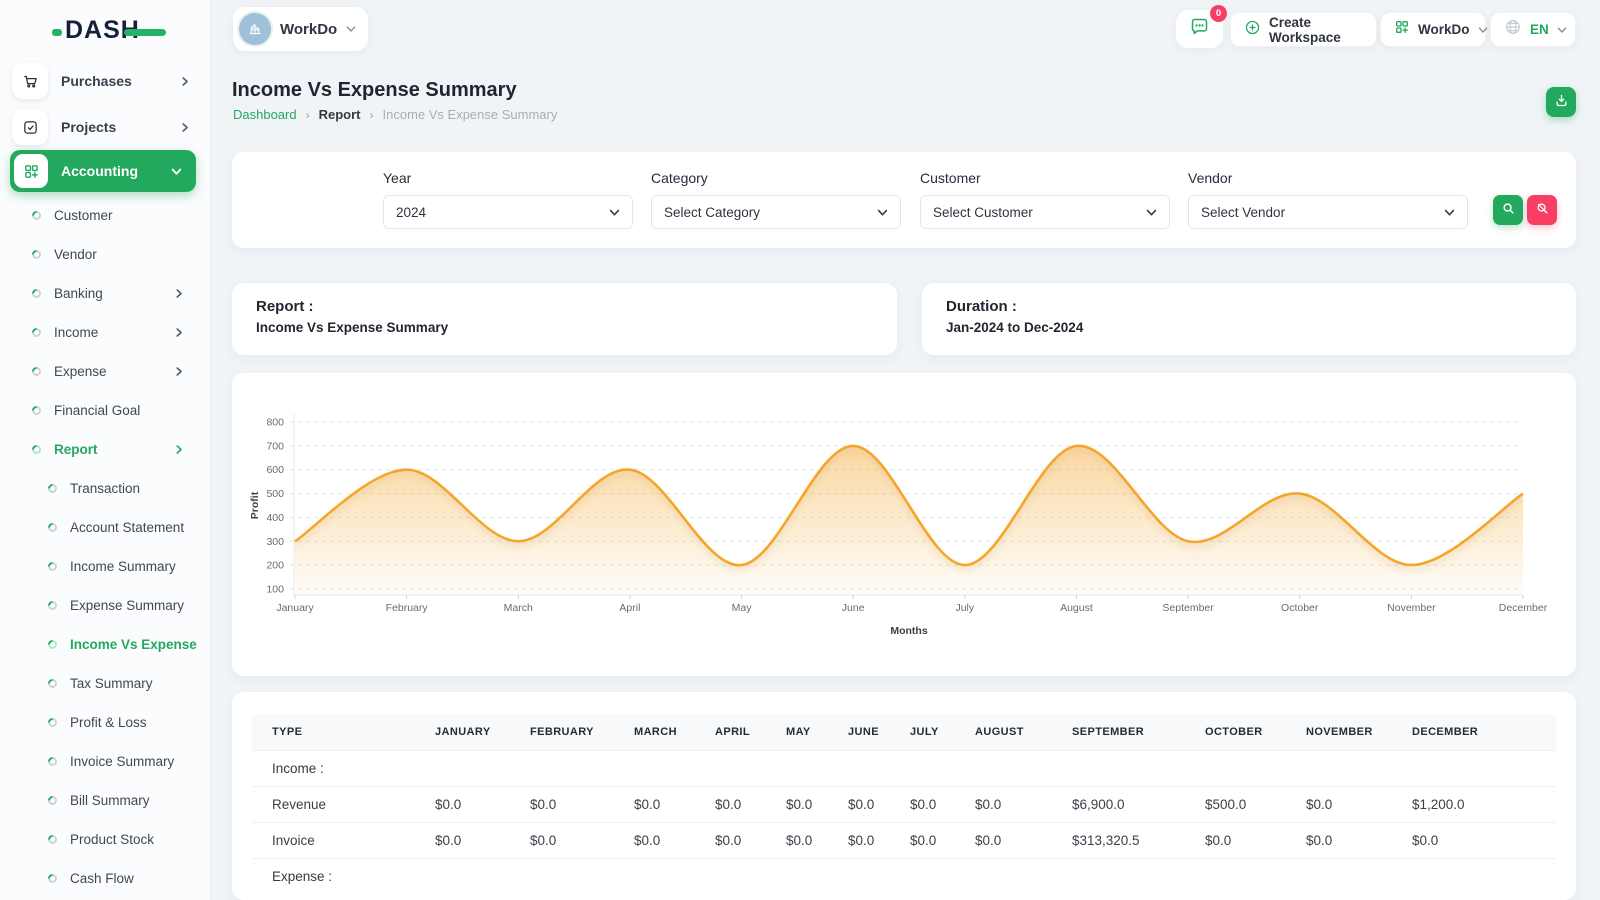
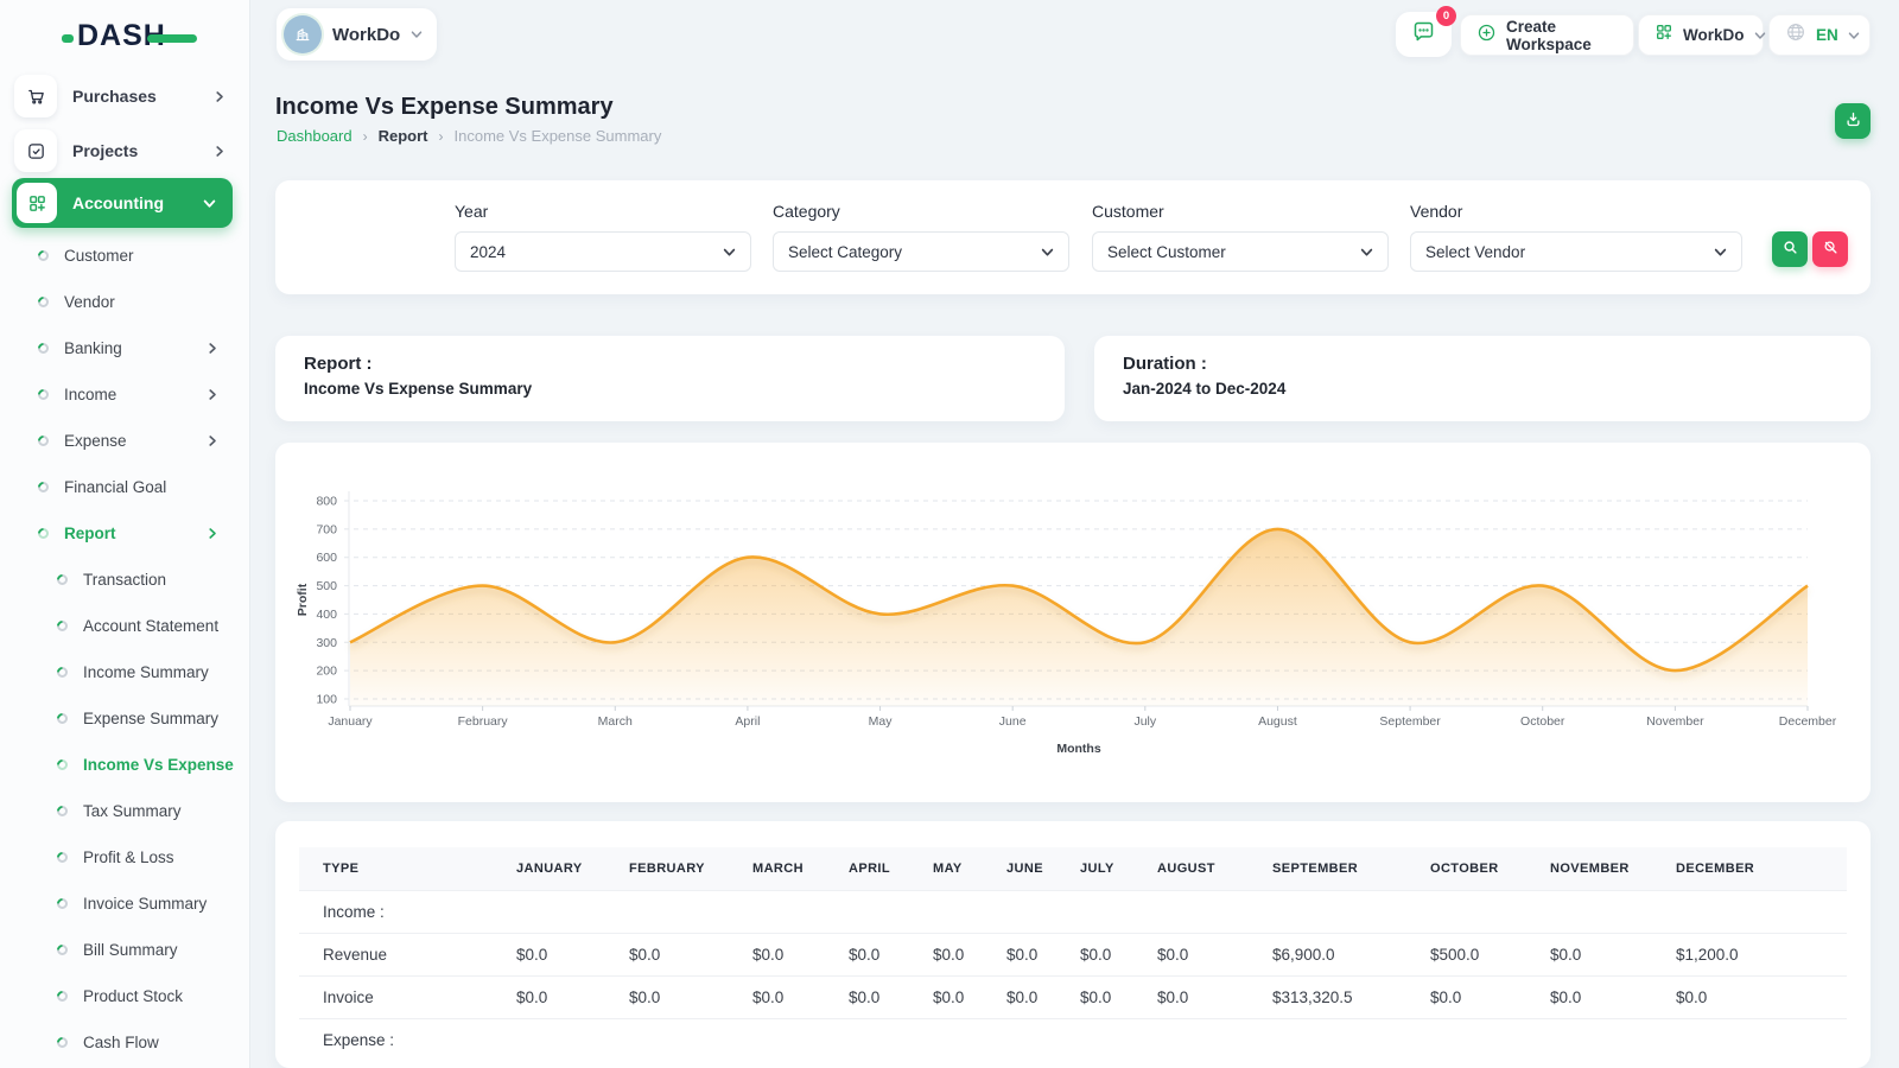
February: 600 -> 500
May: 200 -> 400
June: 700 -> 500
July: 200 -> 300
